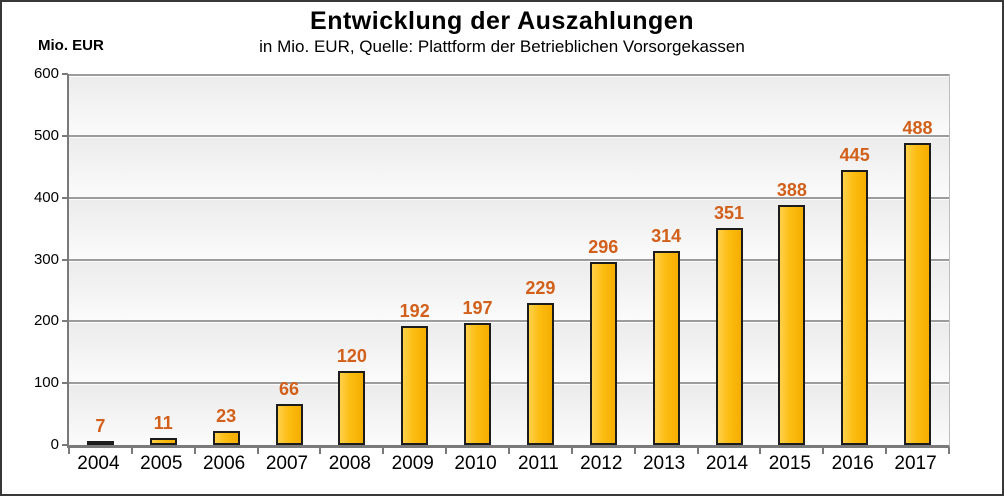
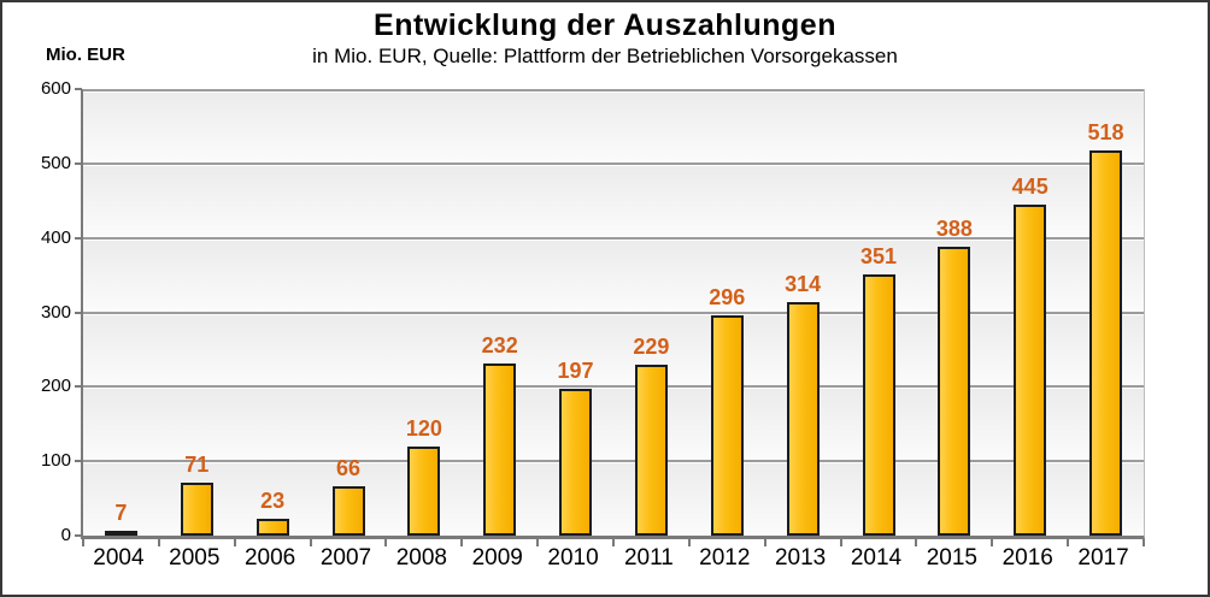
2005: 11 -> 71
2009: 192 -> 232
2017: 488 -> 518
